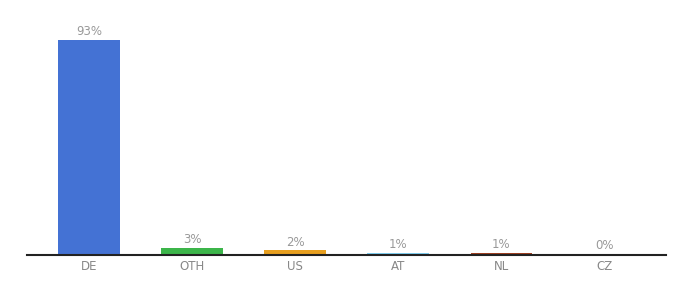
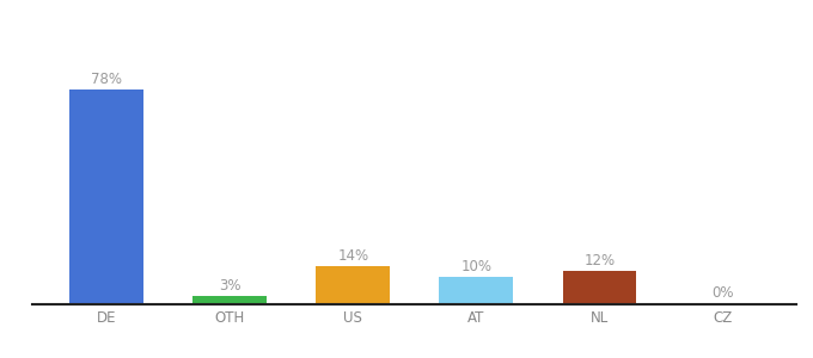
DE: 93% -> 78%
US: 2% -> 14%
AT: 1% -> 10%
NL: 1% -> 12%
